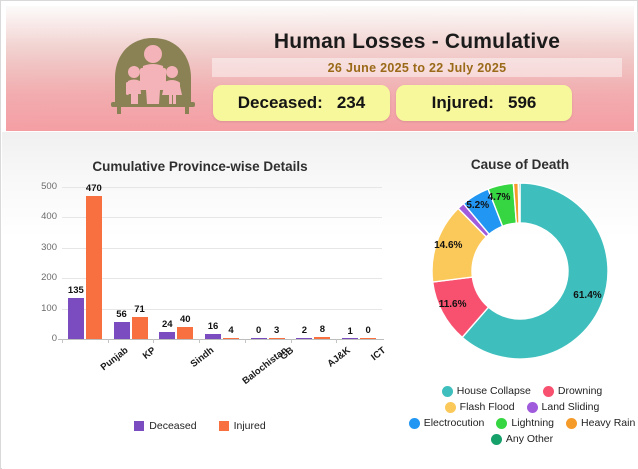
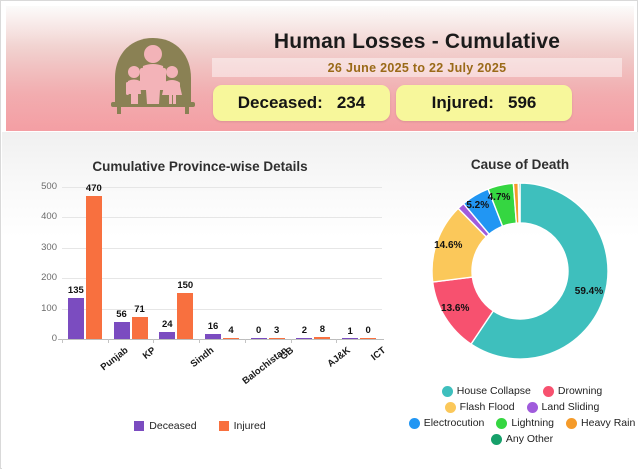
Cumulative Province-wise Details/Injured/Sindh: 40 -> 150
Cause of Death/House Collapse: 61.4% -> 59.4%
Cause of Death/Drowning: 11.6% -> 13.6%
